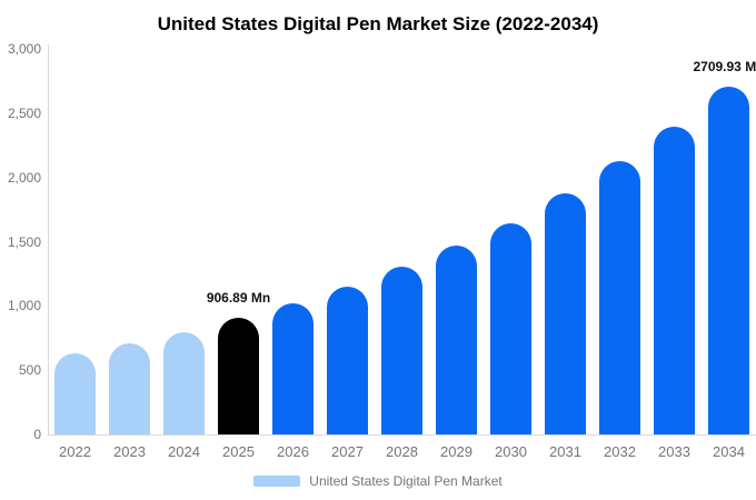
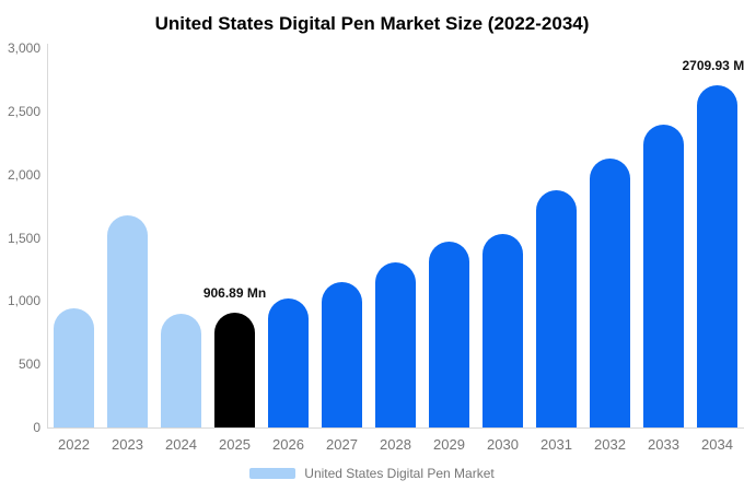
2022: 630 -> 940
2023: 710 -> 1680
2024: 800 -> 900
2030: 1640 -> 1530
